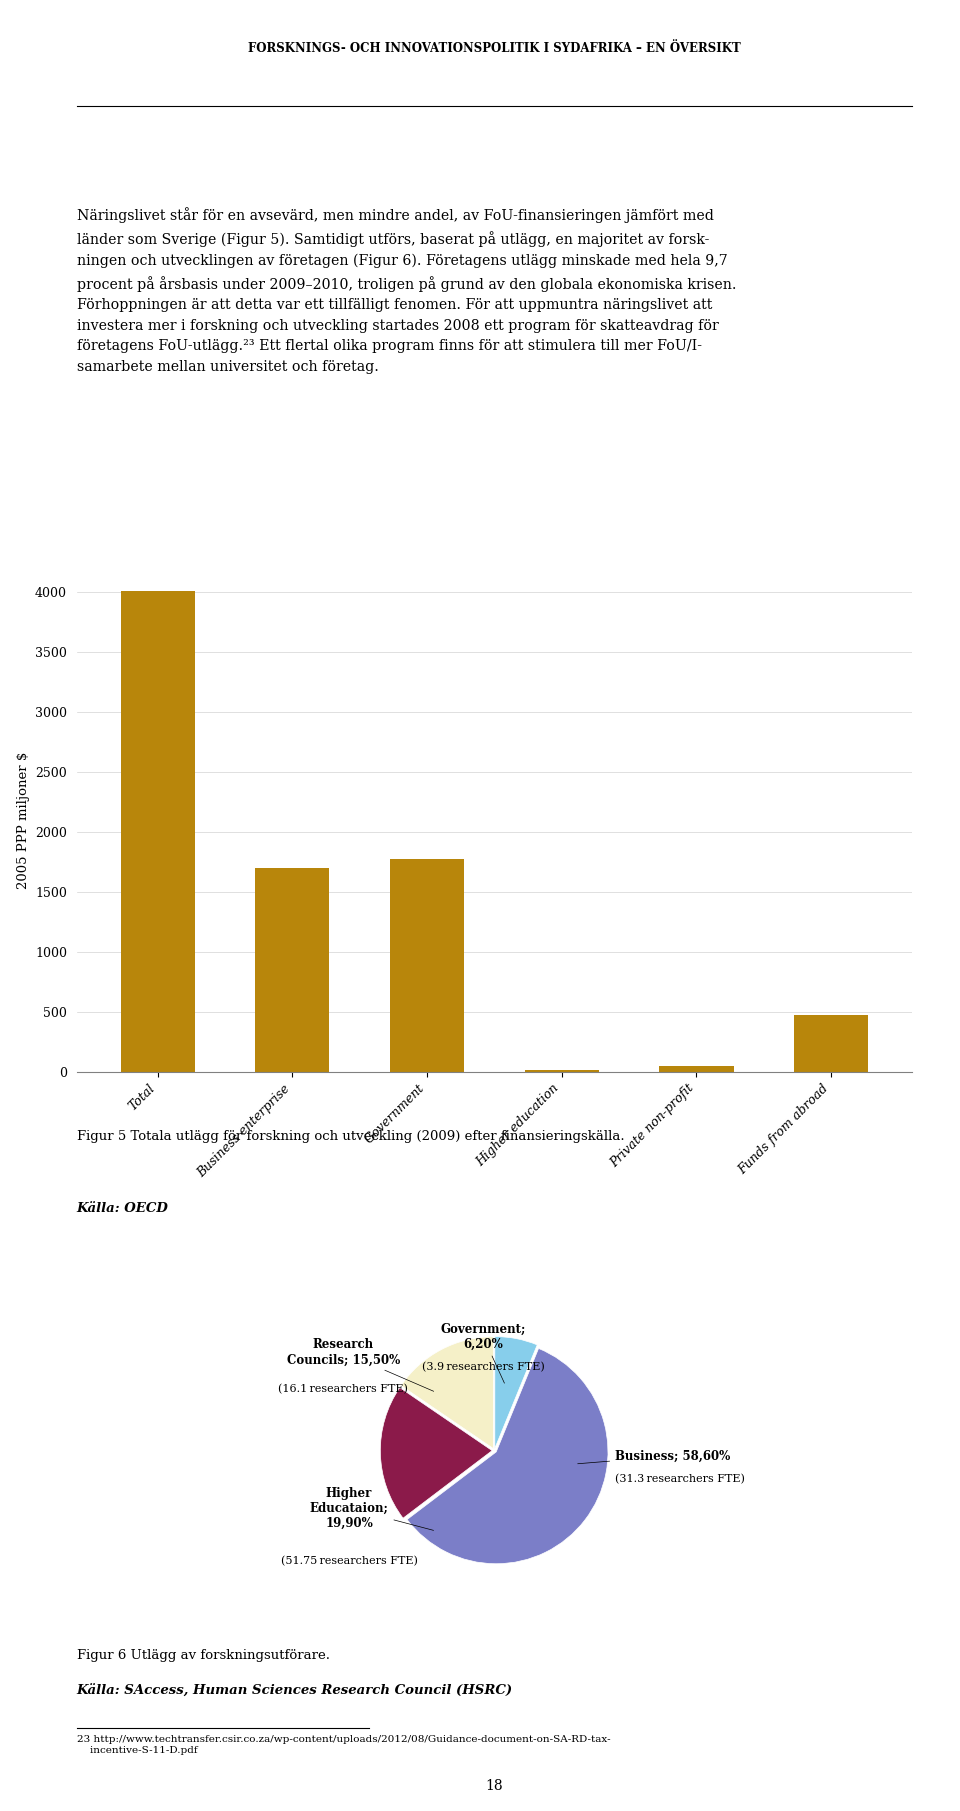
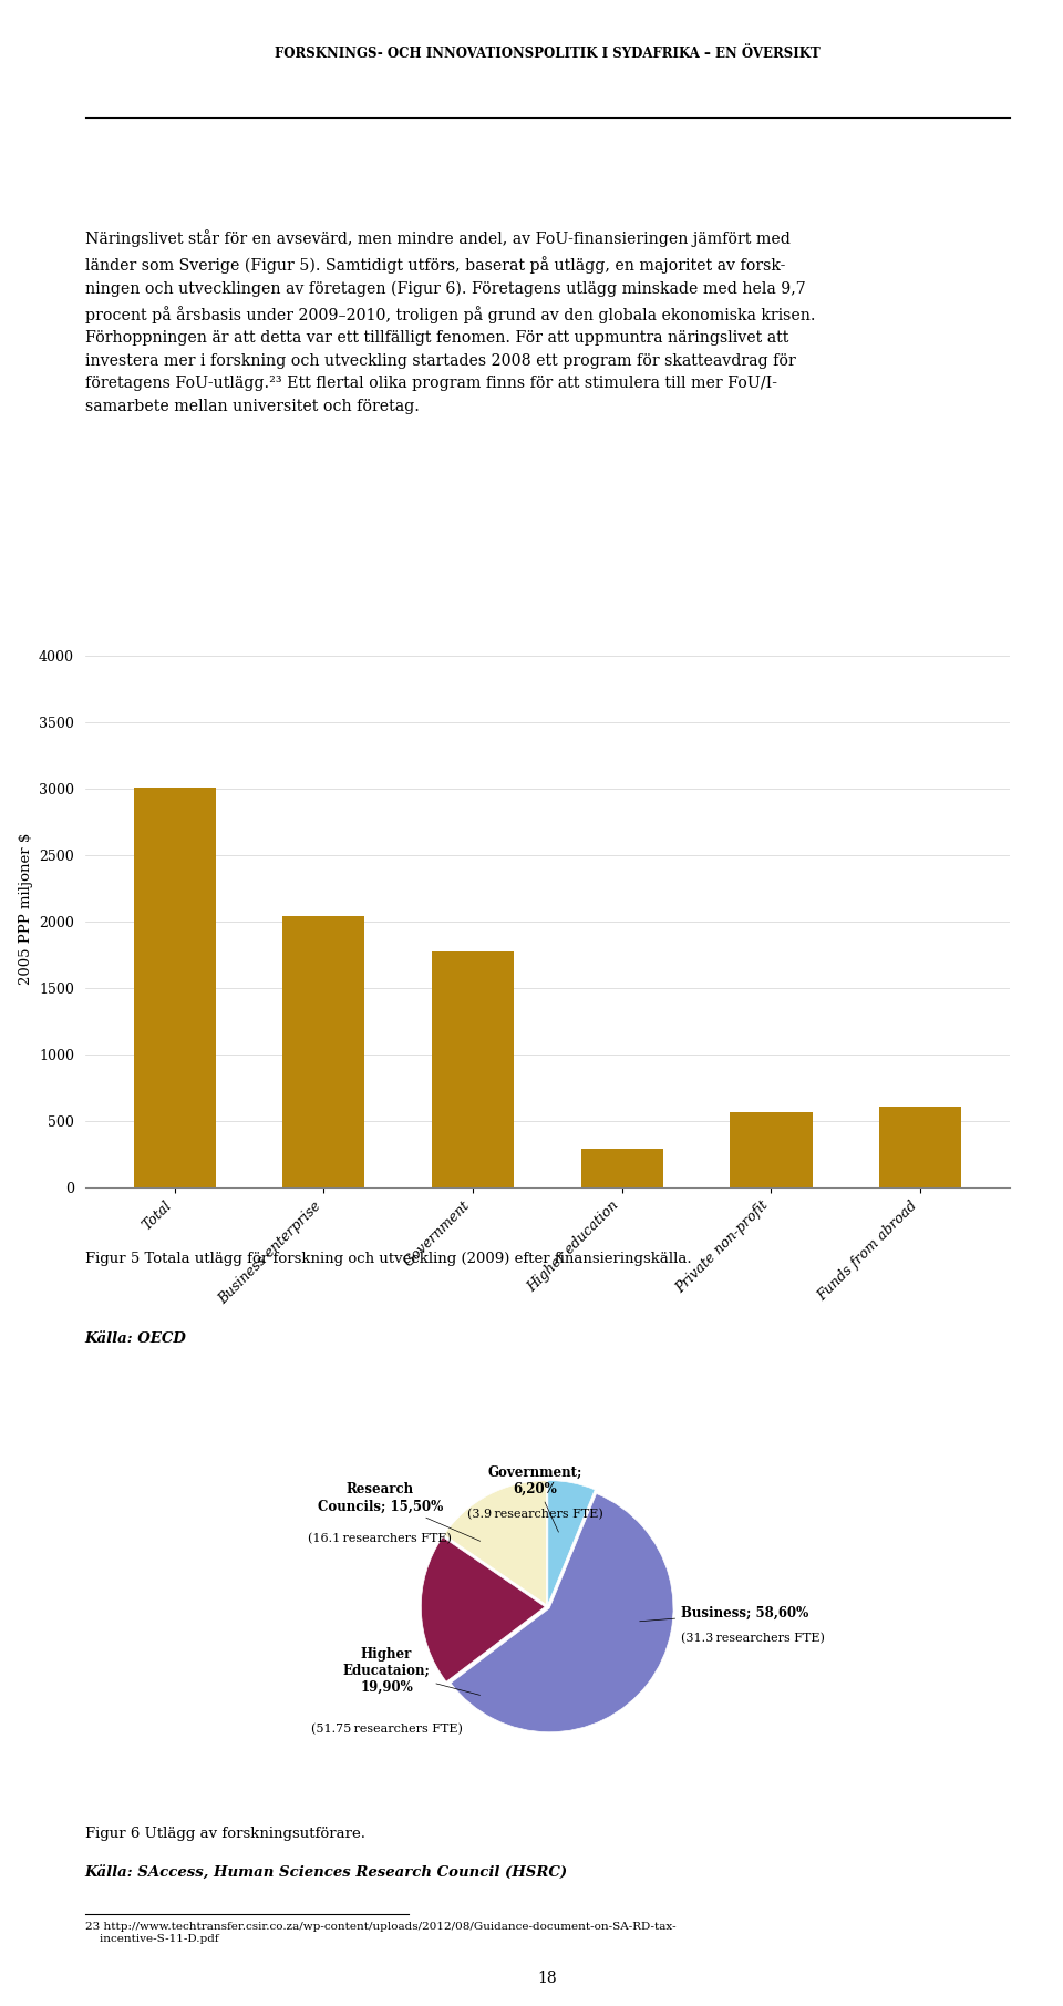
Total: 4010 -> 3010
Business enterprise: 1700 -> 2040
Higher education: 20 -> 290
Private non-profit: 60 -> 570
Funds from abroad: 480 -> 610
